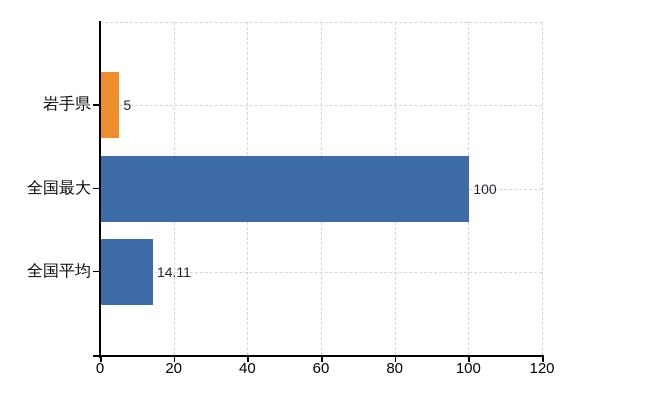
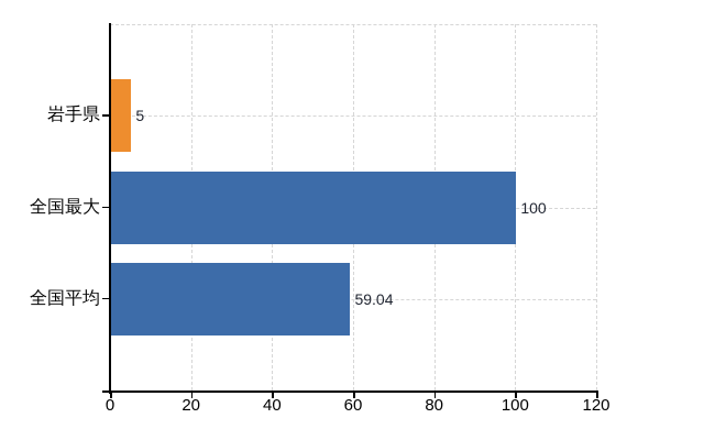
全国平均: 14.11 -> 59.04
